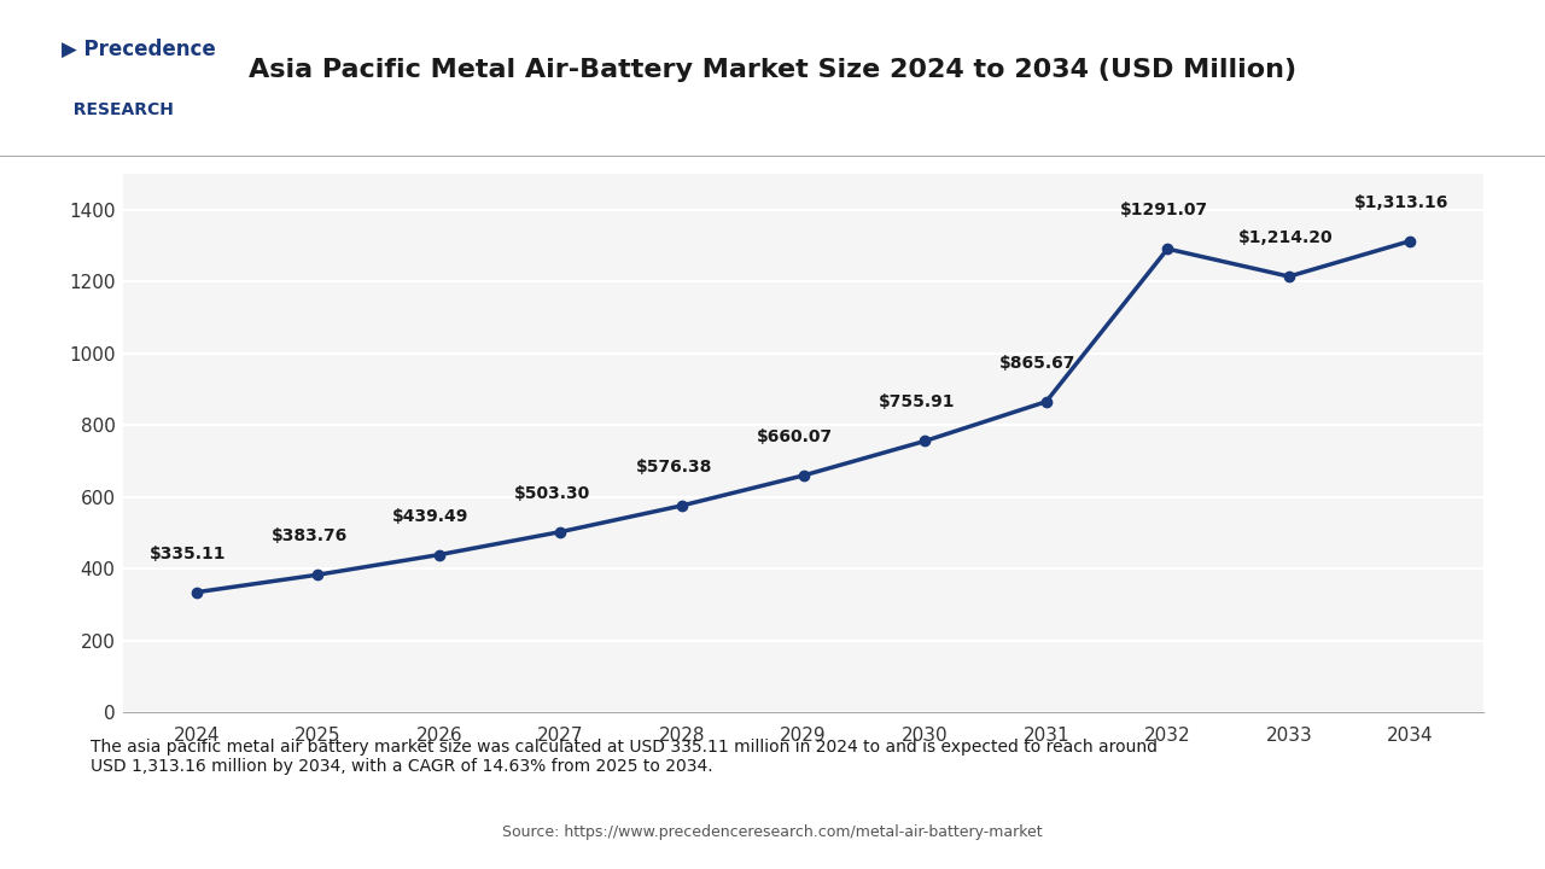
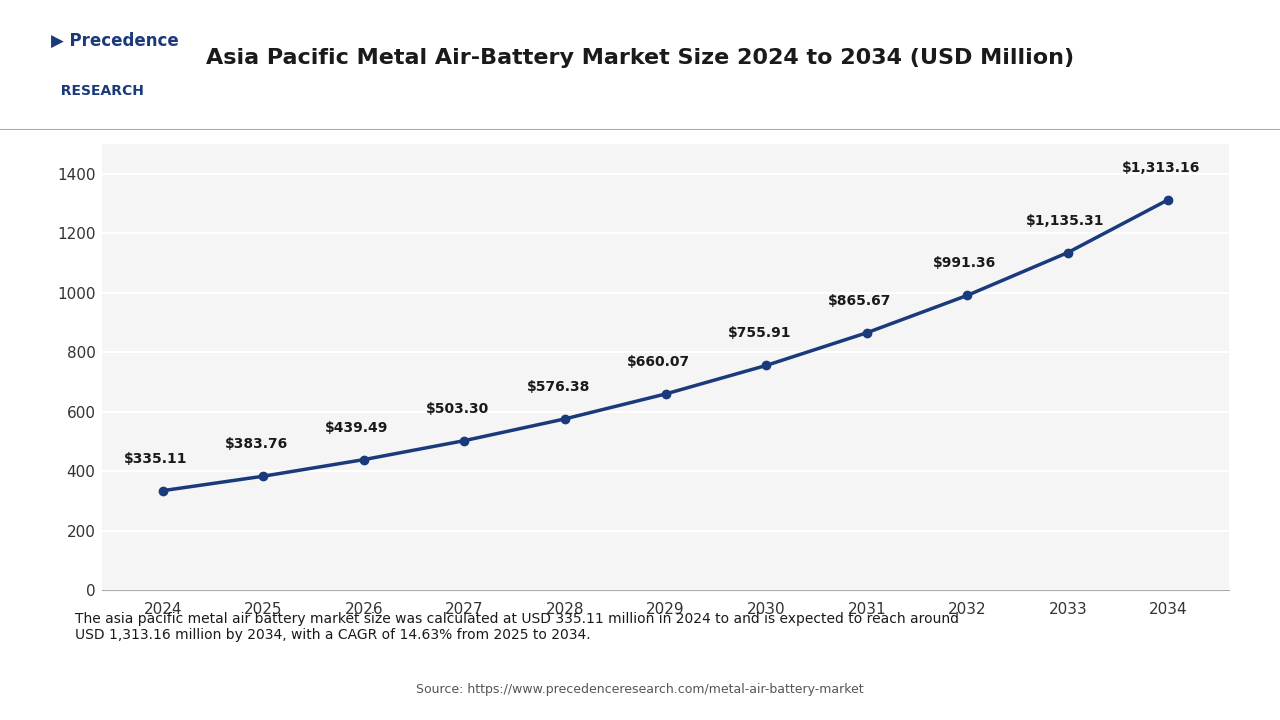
2032: $1291.07 -> $991.36
2033: $1,214.20 -> $1,135.31
